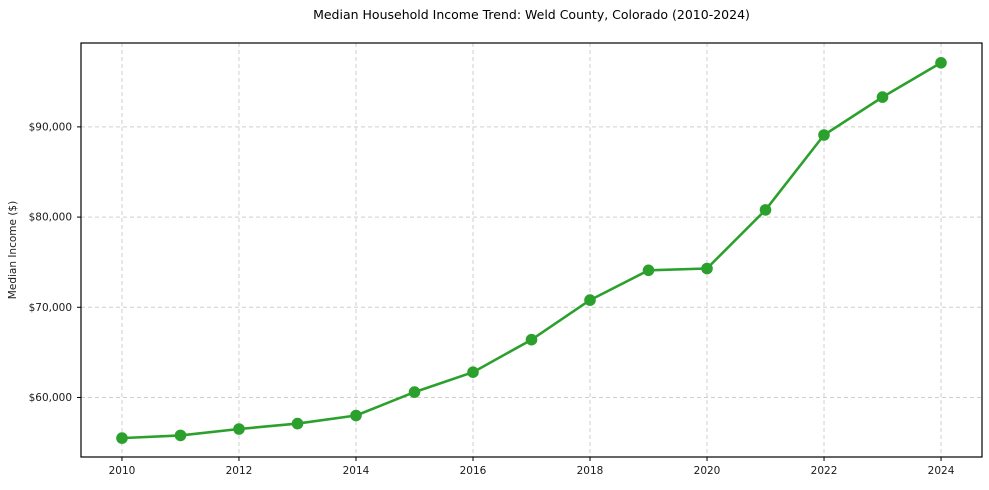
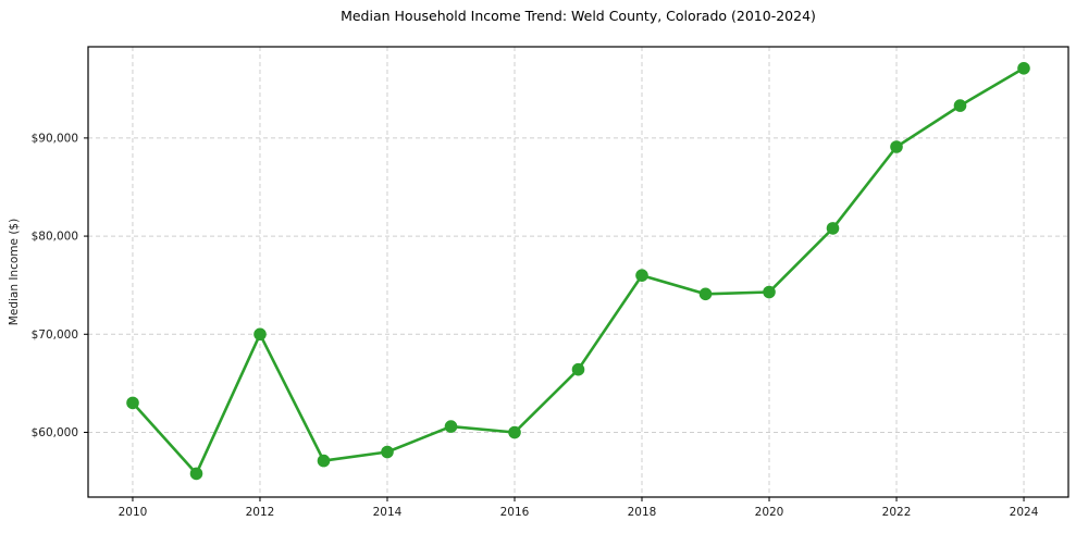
2010: $56000 -> $63000
2012: $56000 -> $70000
2016: $63000 -> $60000
2018: $71000 -> $76000
